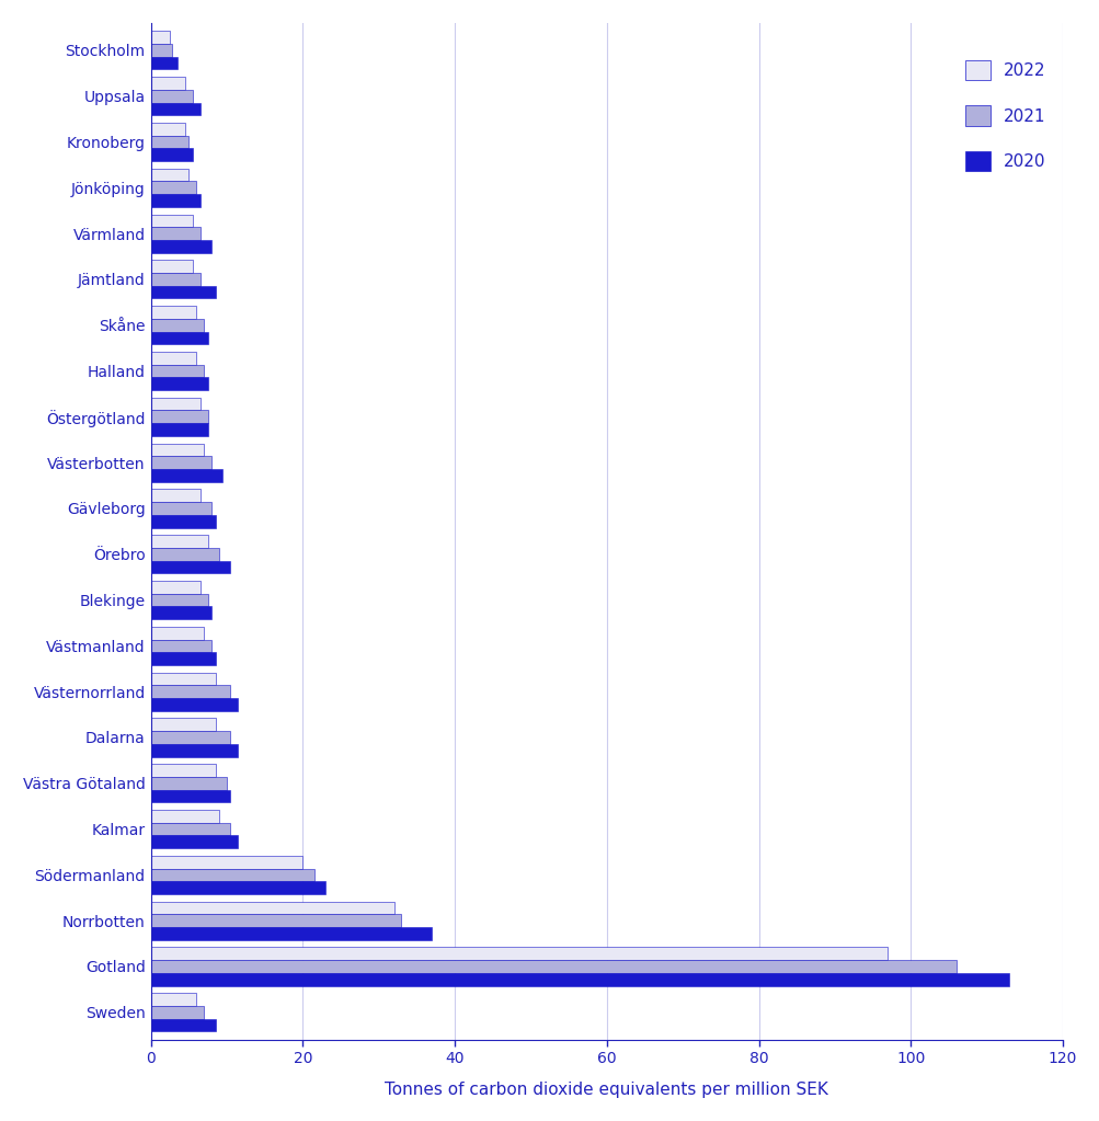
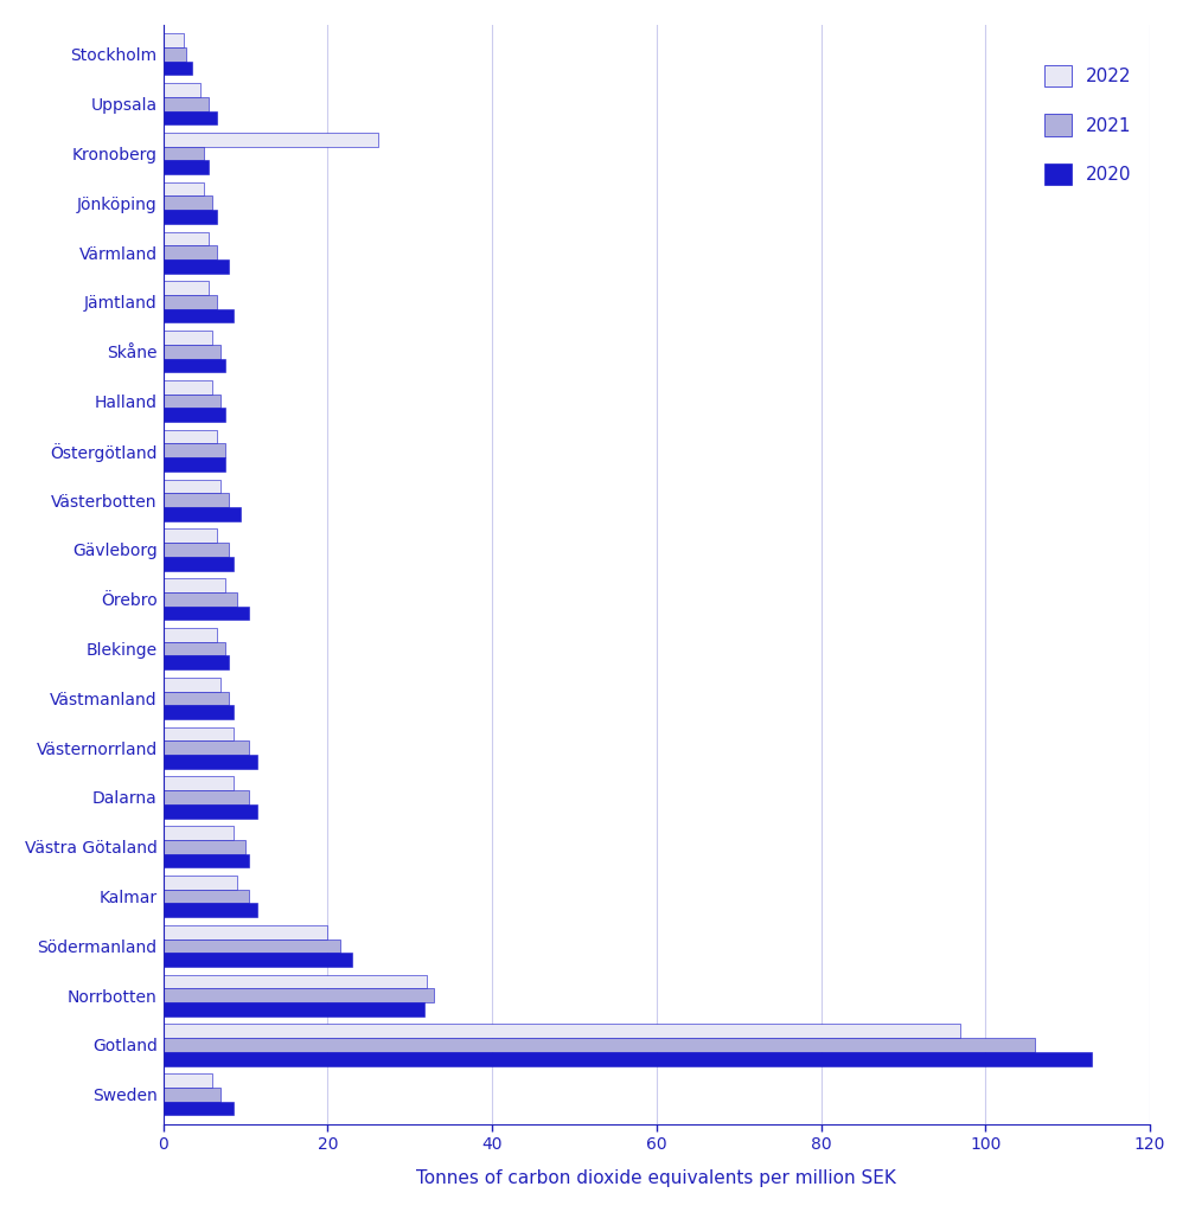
2022/Kronoberg: 4.5 -> 26.2
2020/Norrbotten: 37.0 -> 31.8
